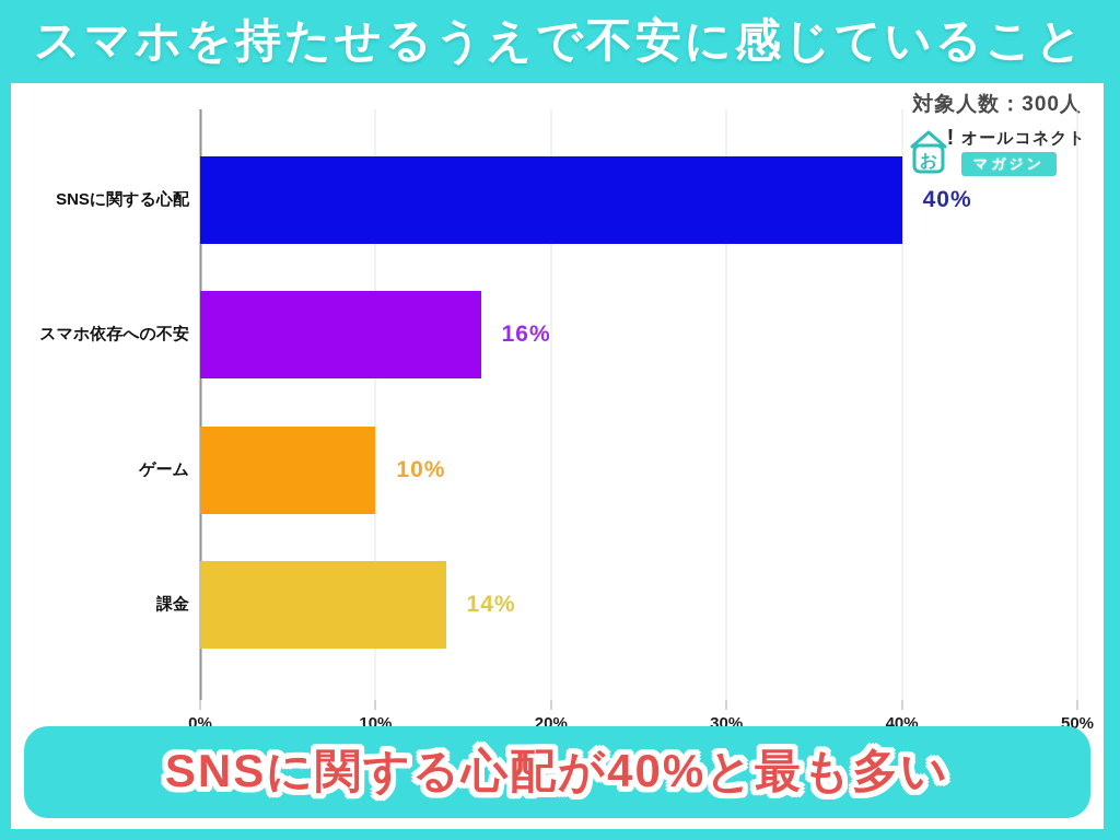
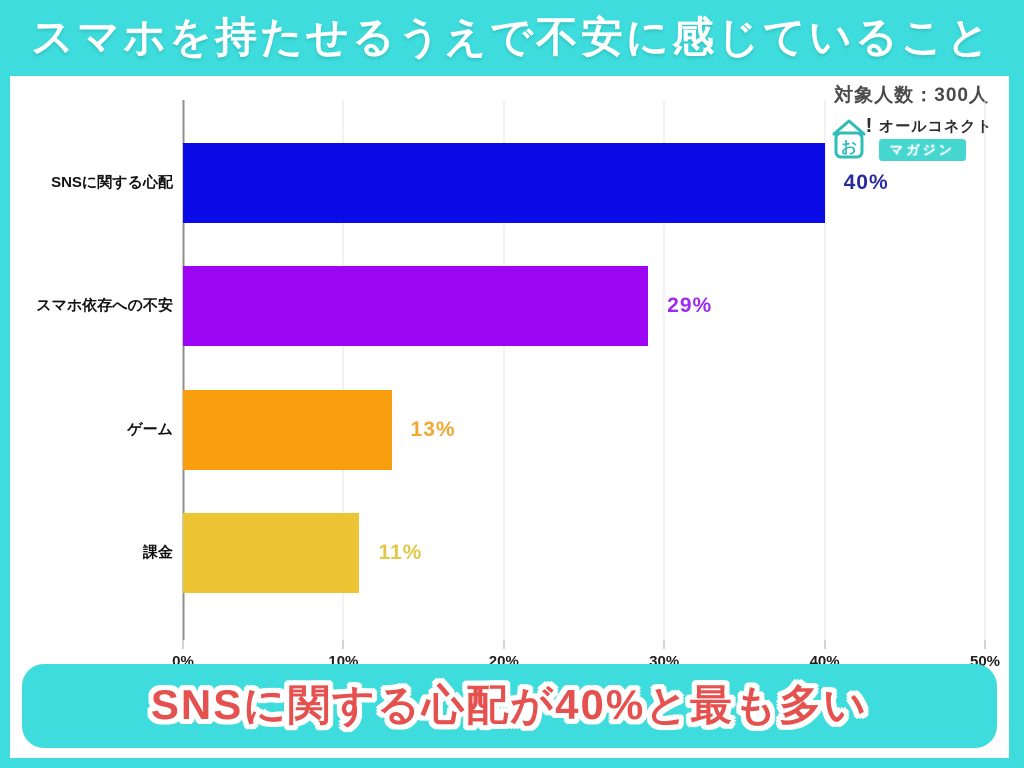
スマホ依存への不安: 16% -> 29%
ゲーム: 10% -> 13%
課金: 14% -> 11%
